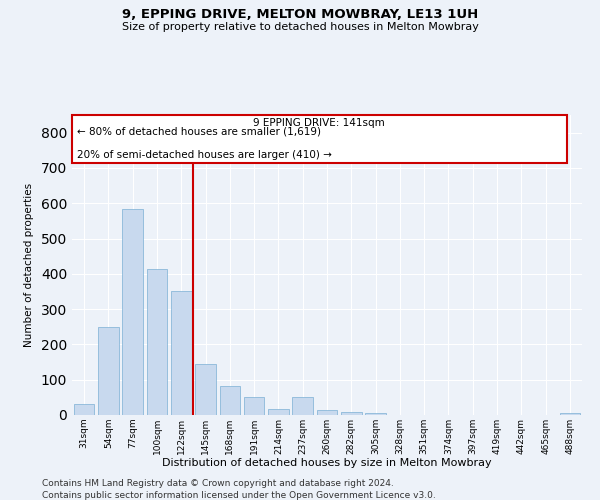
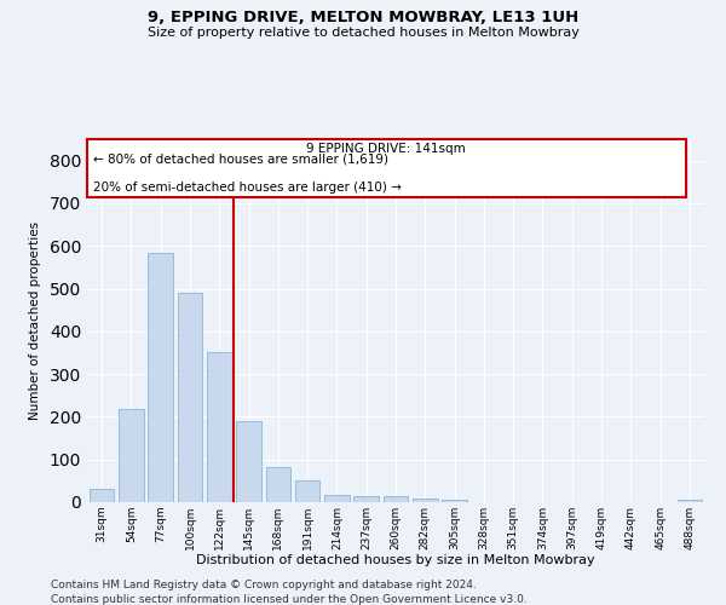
54sqm: 250 -> 218
100sqm: 415 -> 490
145sqm: 145 -> 190
237sqm: 50 -> 13
